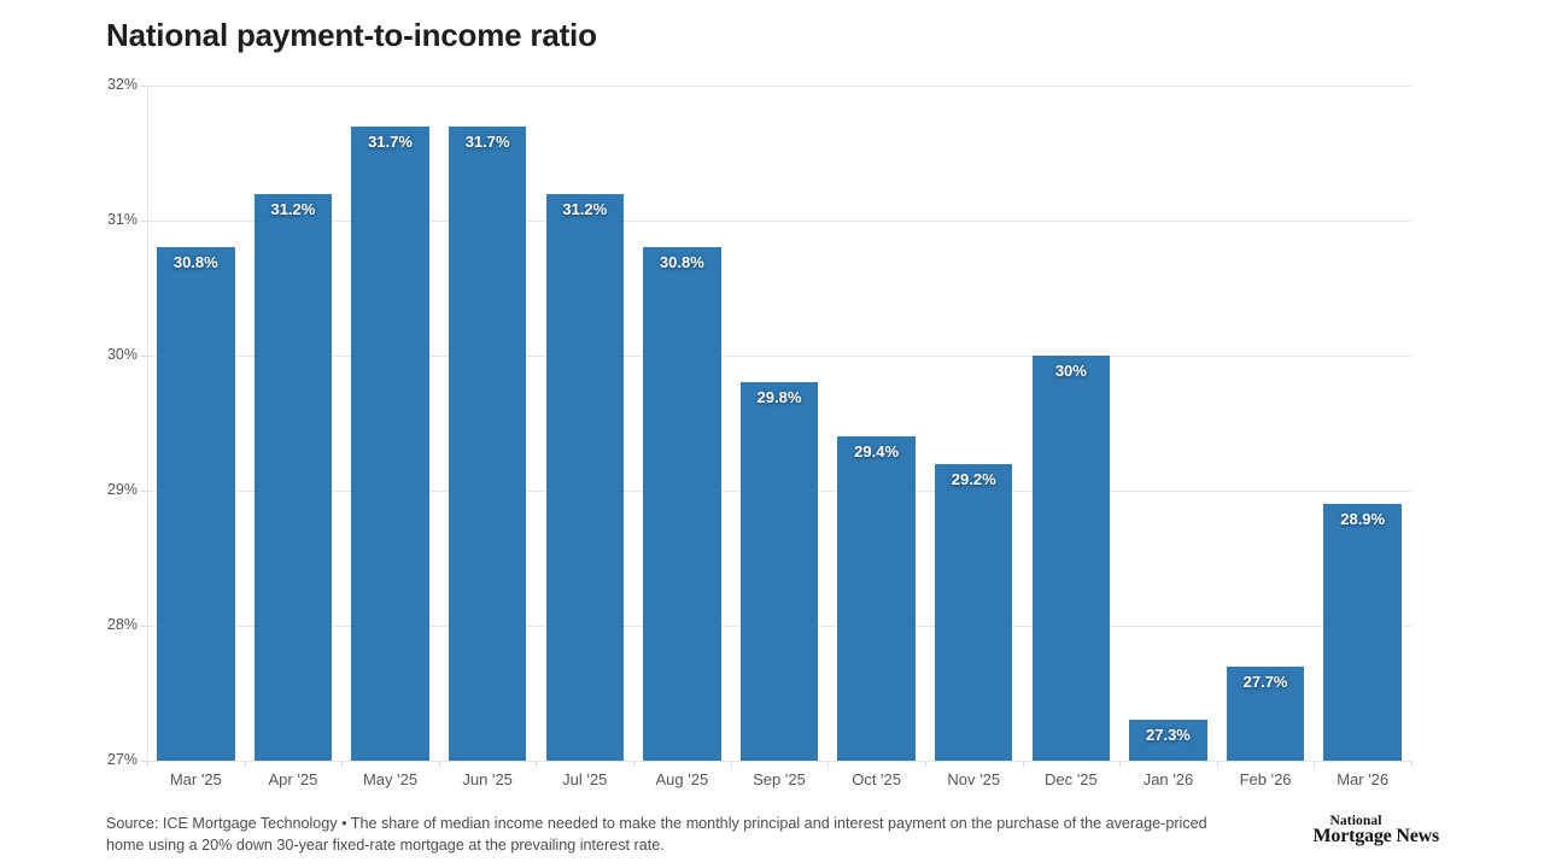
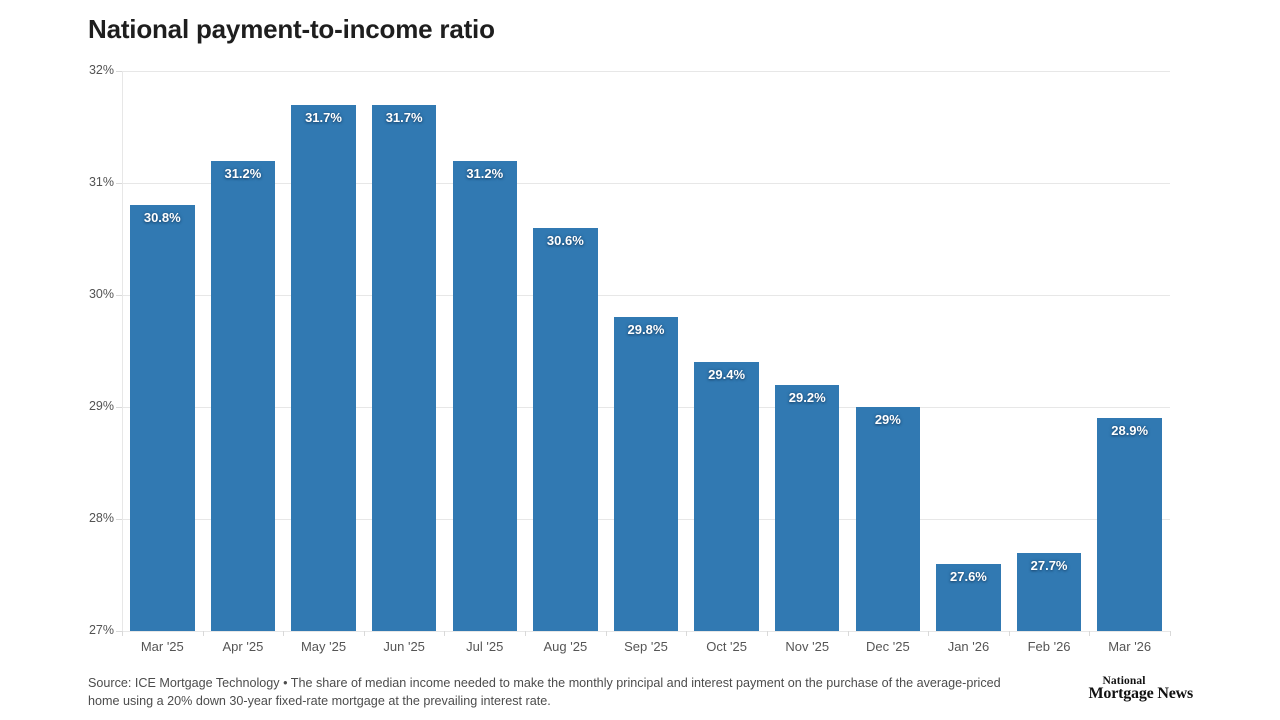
Aug '25: 30.8% -> 30.6%
Dec '25: 30% -> 29%
Jan '26: 27.3% -> 27.6%
